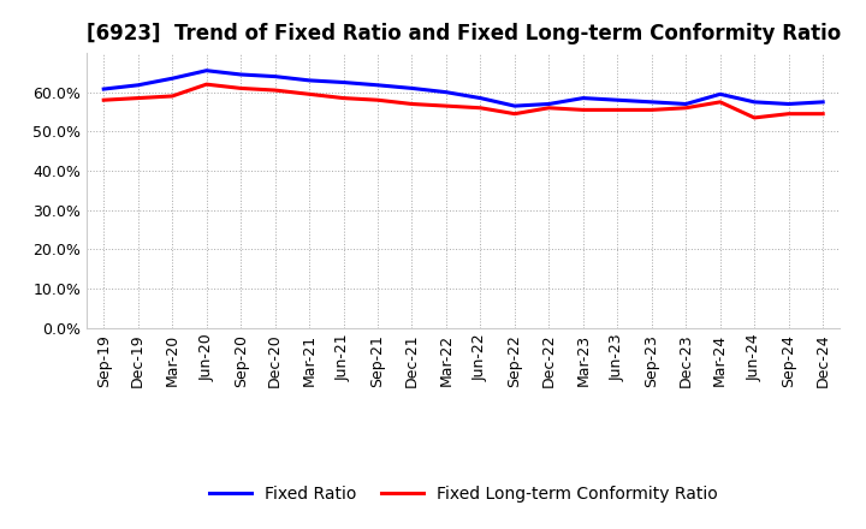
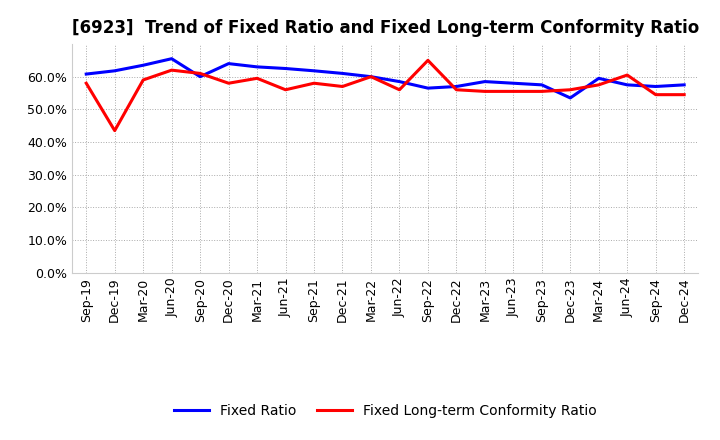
Fixed Long-term Conformity Ratio/Dec-19: 58.5% -> 43.5%
Fixed Ratio/Sep-20: 64.5% -> 60.0%
Fixed Long-term Conformity Ratio/Dec-20: 60.5% -> 58.0%
Fixed Long-term Conformity Ratio/Jun-21: 58.5% -> 56.0%
Fixed Long-term Conformity Ratio/Mar-22: 56.5% -> 60.0%
Fixed Long-term Conformity Ratio/Sep-22: 54.5% -> 65.0%
Fixed Ratio/Dec-23: 57.0% -> 53.5%
Fixed Long-term Conformity Ratio/Jun-24: 53.5% -> 60.5%
